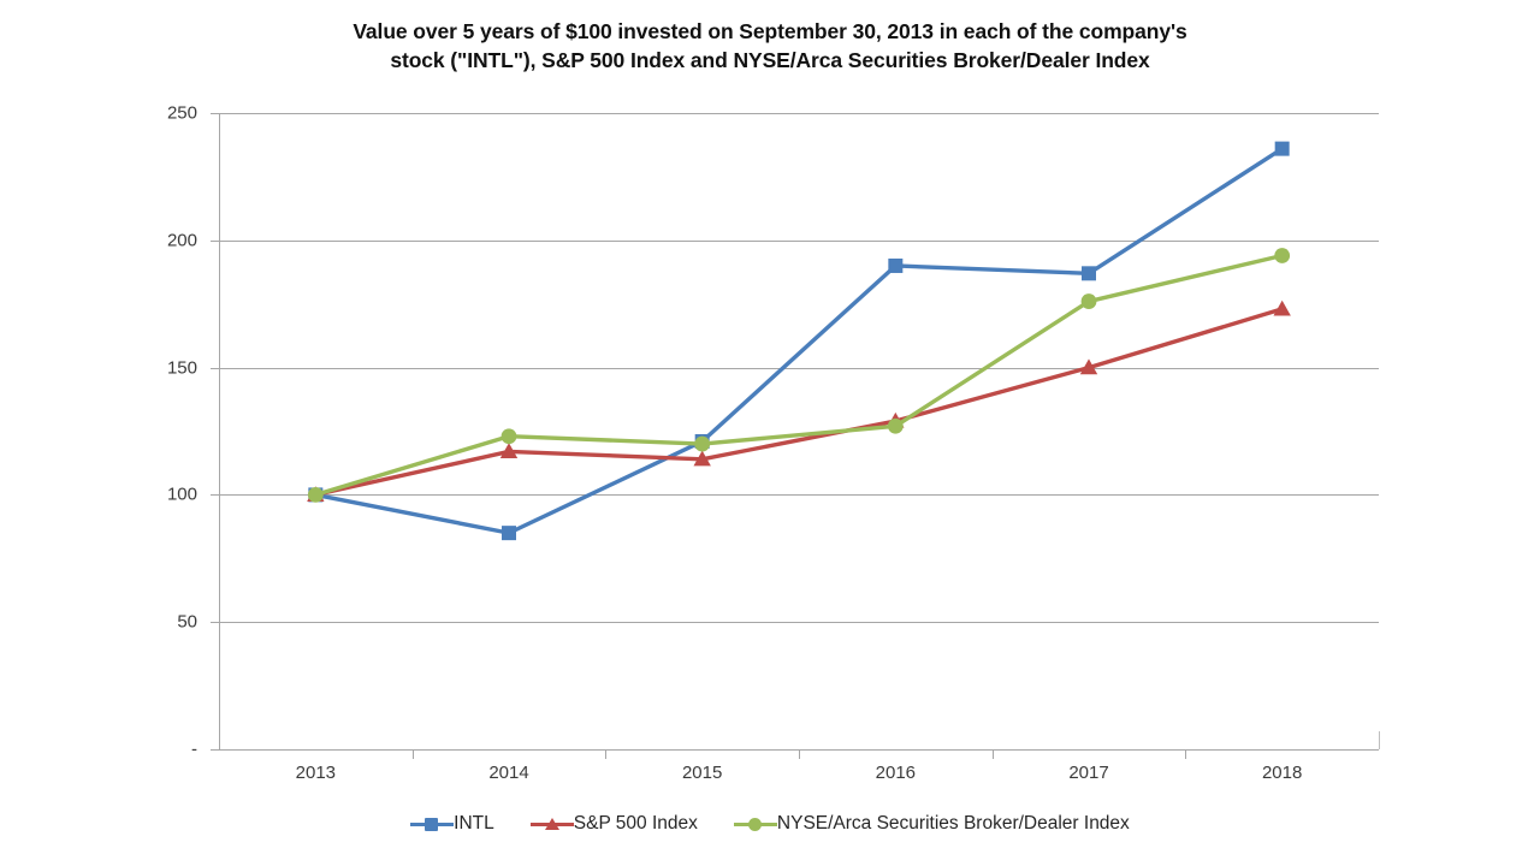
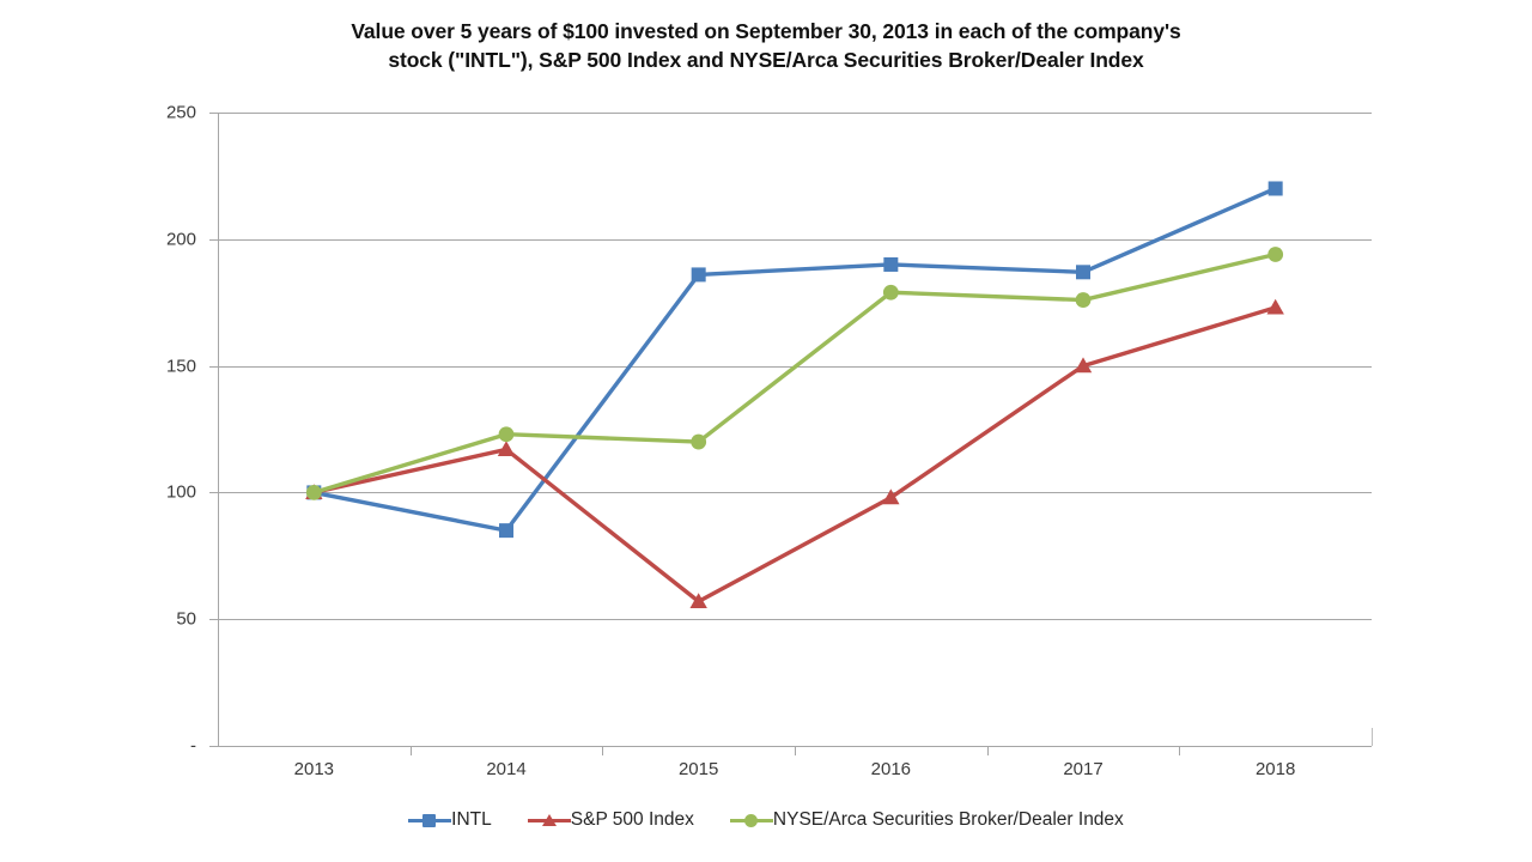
INTL/2015: 121 -> 186
S&P 500 Index/2015: 114 -> 57
S&P 500 Index/2016: 129 -> 98
NYSE/Arca Securities Broker/Dealer Index/2016: 127 -> 179
INTL/2018: 236 -> 220
